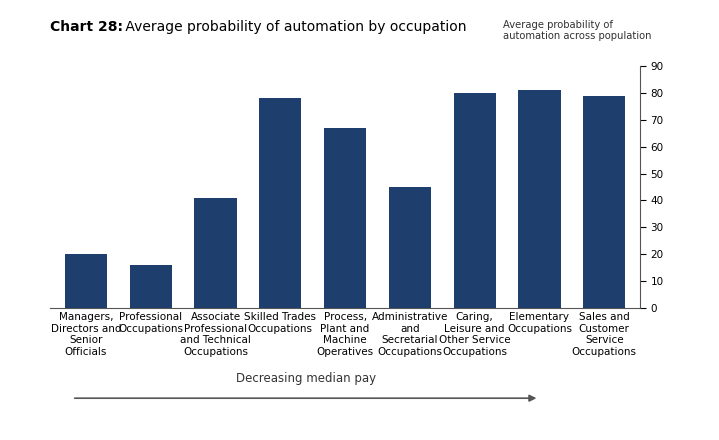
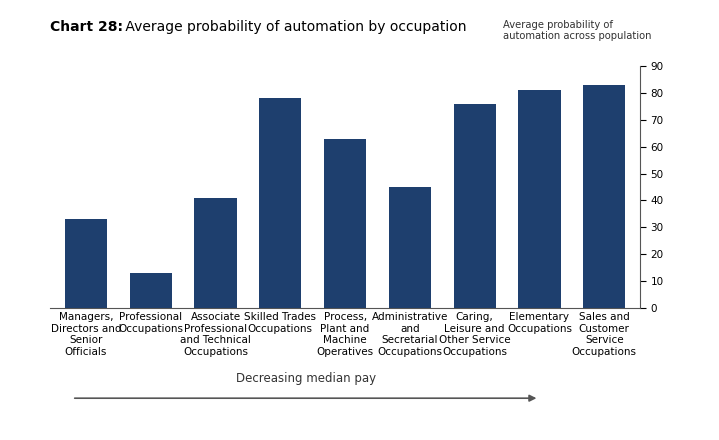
Managers, Directors and Senior Officials: 20 -> 33
Professional Occupations: 16 -> 13
Process, Plant and Machine Operatives: 67 -> 63
Caring, Leisure and Other Service Occupations: 80 -> 76
Sales and Customer Service Occupations: 79 -> 83
